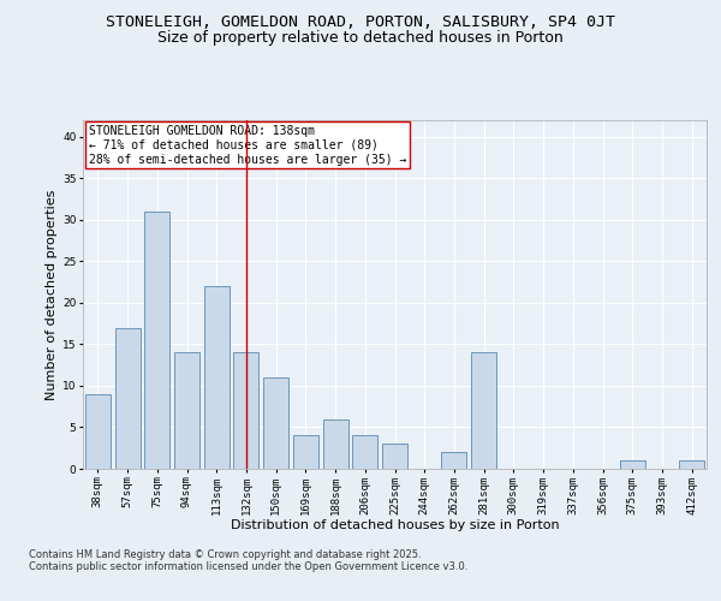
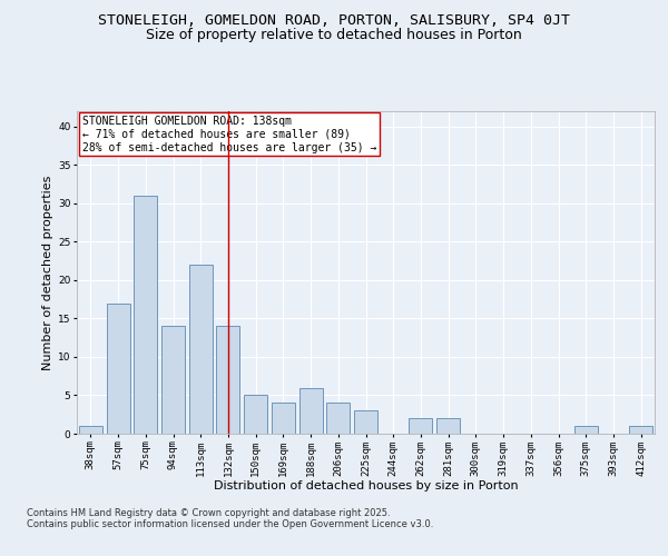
38sqm: 9 -> 1
150sqm: 11 -> 5
281sqm: 14 -> 2
